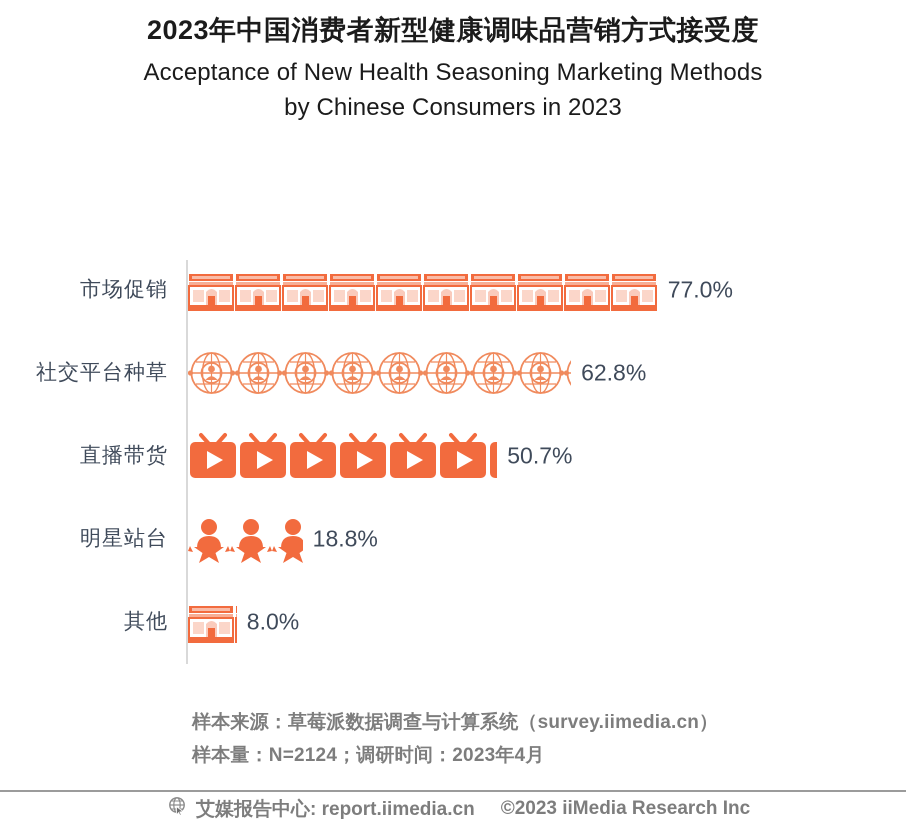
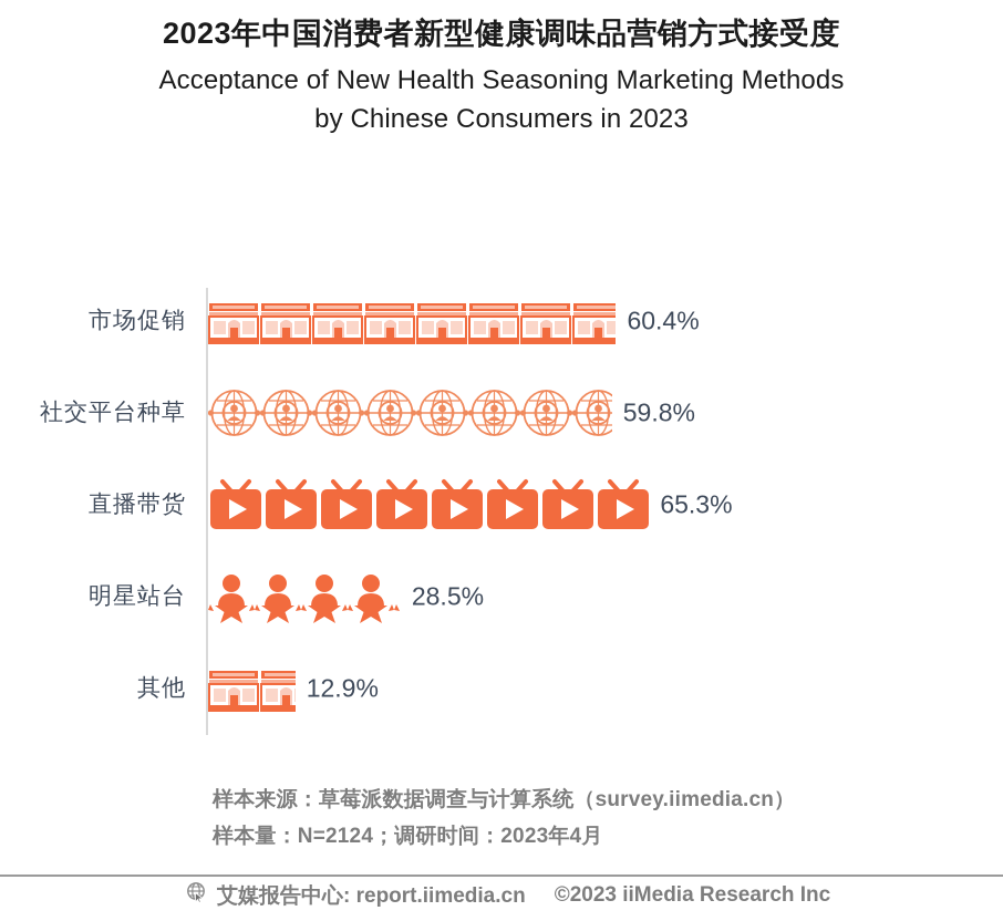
市场促销: 77.0% -> 60.4%
社交平台种草: 62.8% -> 59.8%
直播带货: 50.7% -> 65.3%
明星站台: 18.8% -> 28.5%
其他: 8.0% -> 12.9%
